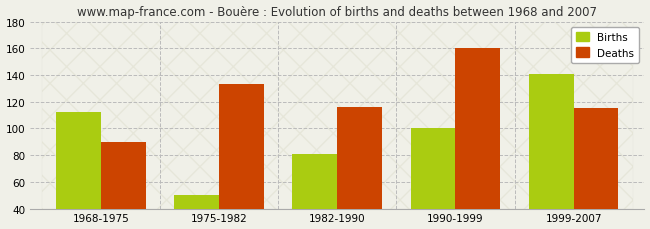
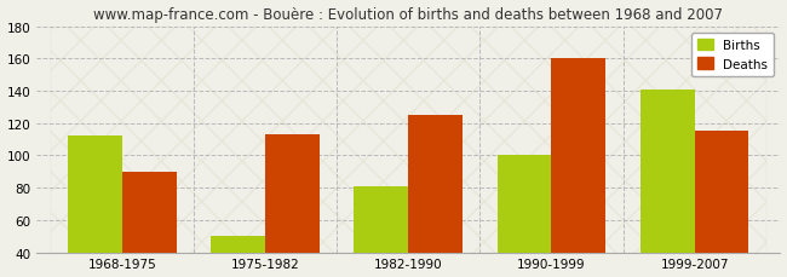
Deaths/1975-1982: 133 -> 113
Deaths/1982-1990: 116 -> 125
